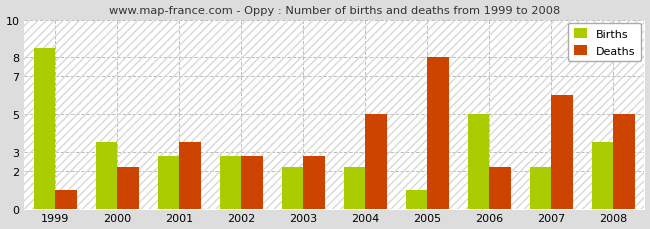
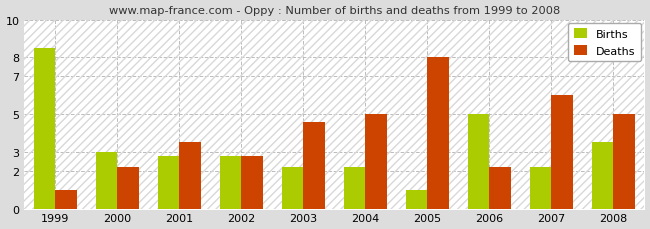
Births/2000: 3.5 -> 3.0
Deaths/2003: 2.8 -> 4.6
